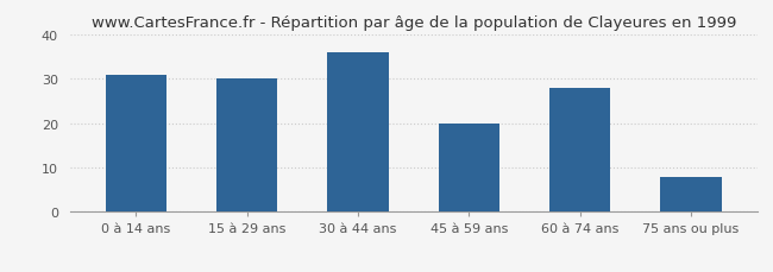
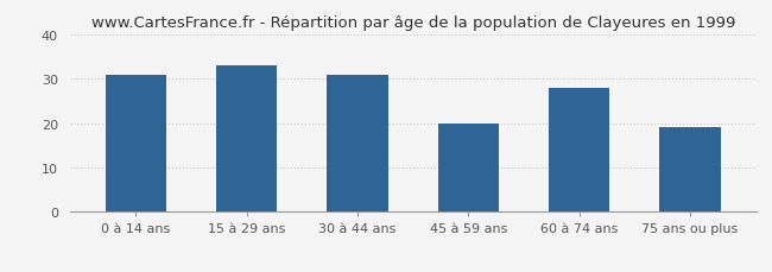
15 à 29 ans: 30 -> 33
30 à 44 ans: 36 -> 31
75 ans ou plus: 8 -> 19
